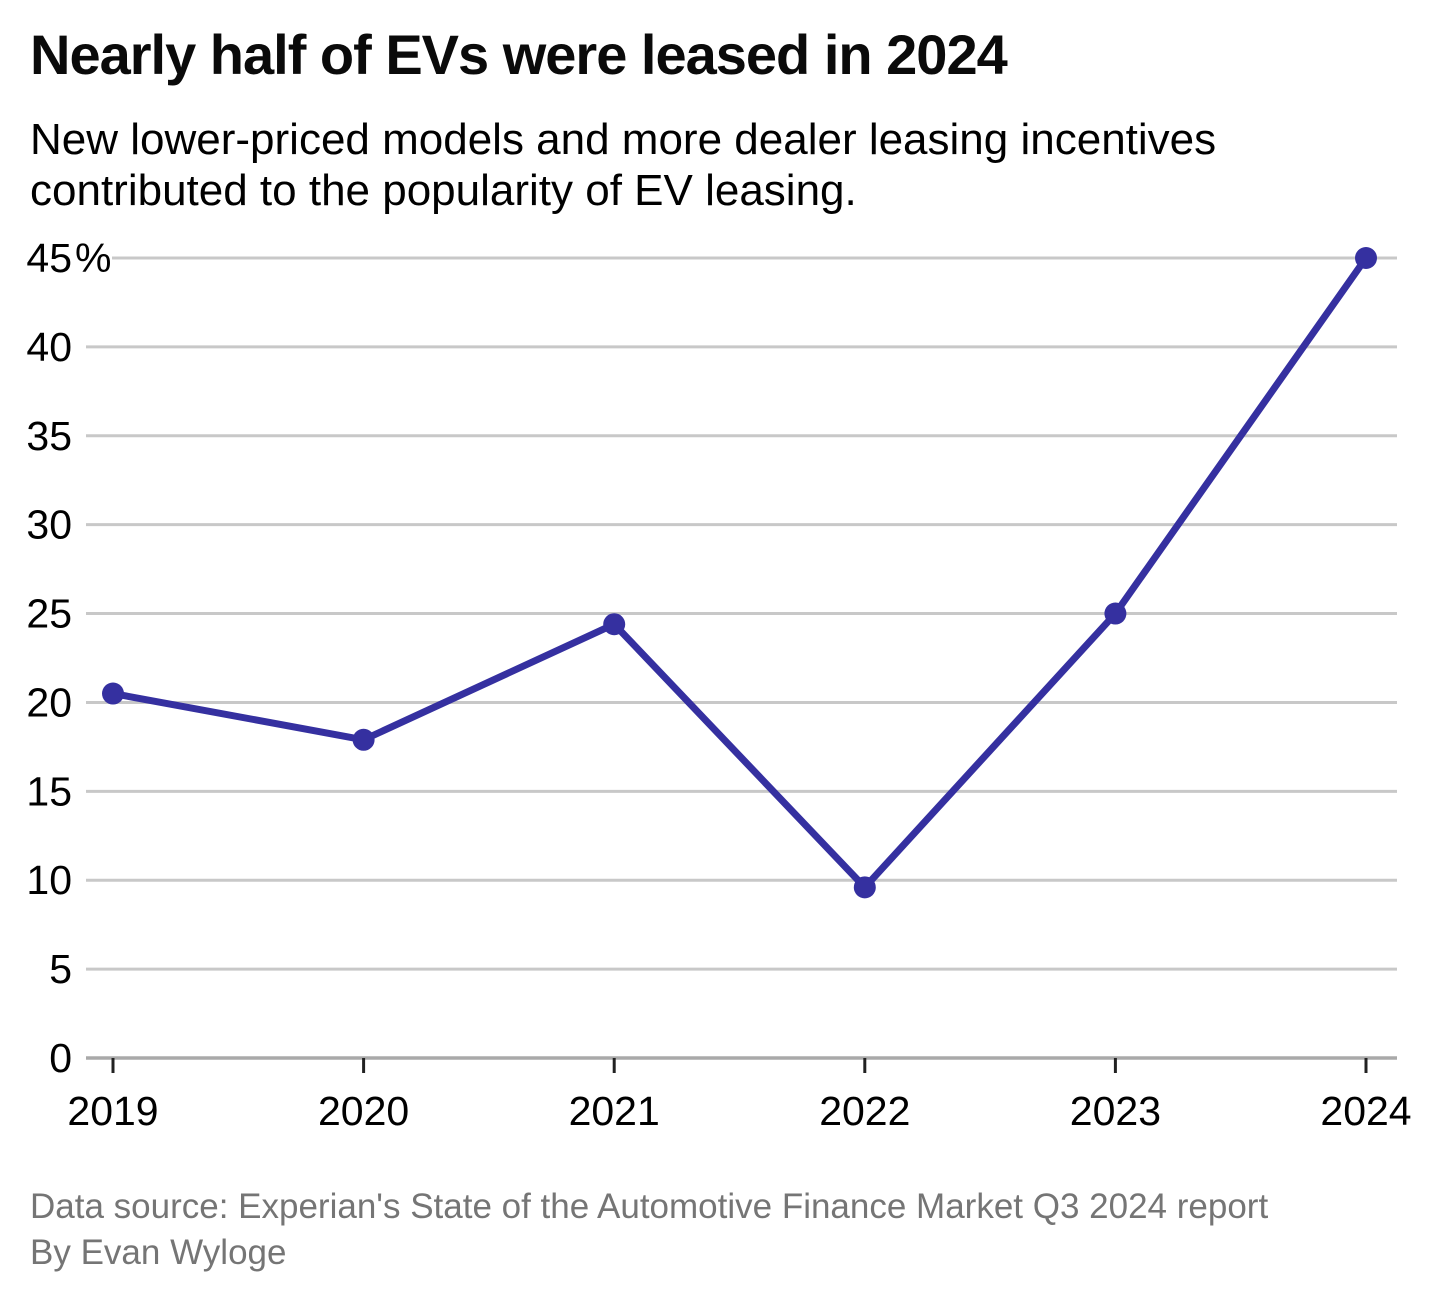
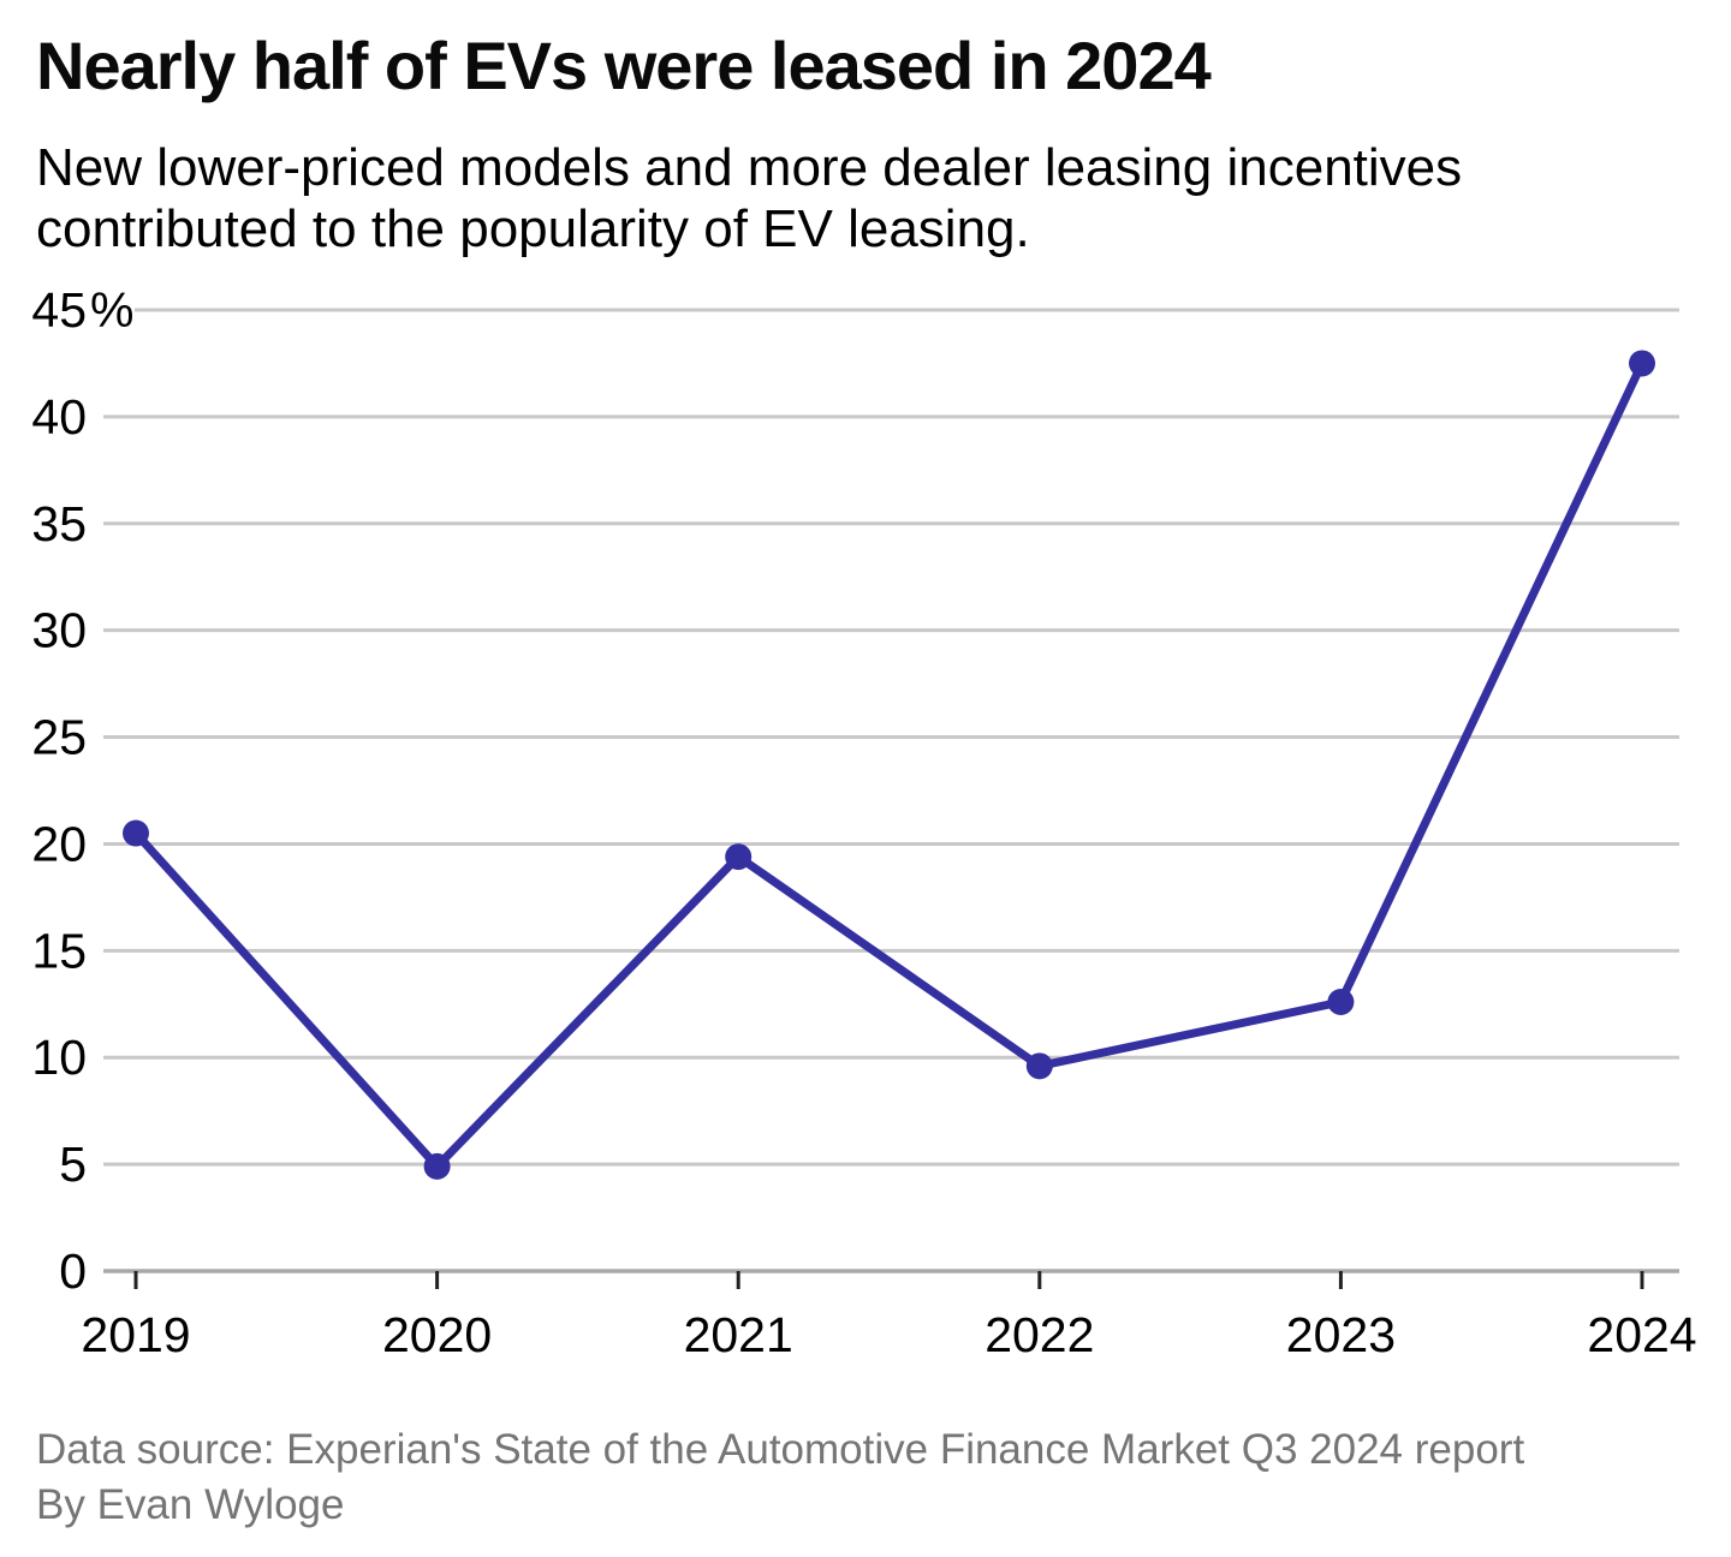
2020: 17.9 -> 4.9
2021: 24.4 -> 19.4
2023: 25.0 -> 12.6
2024: 45.0 -> 42.5
